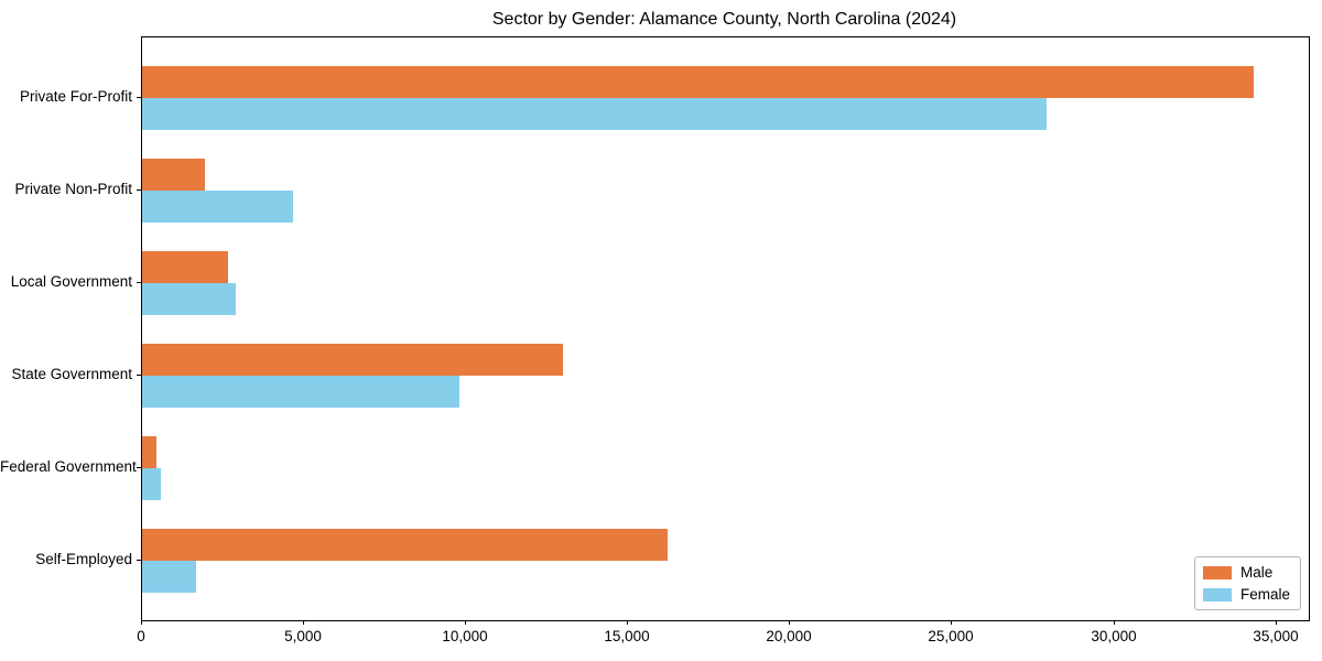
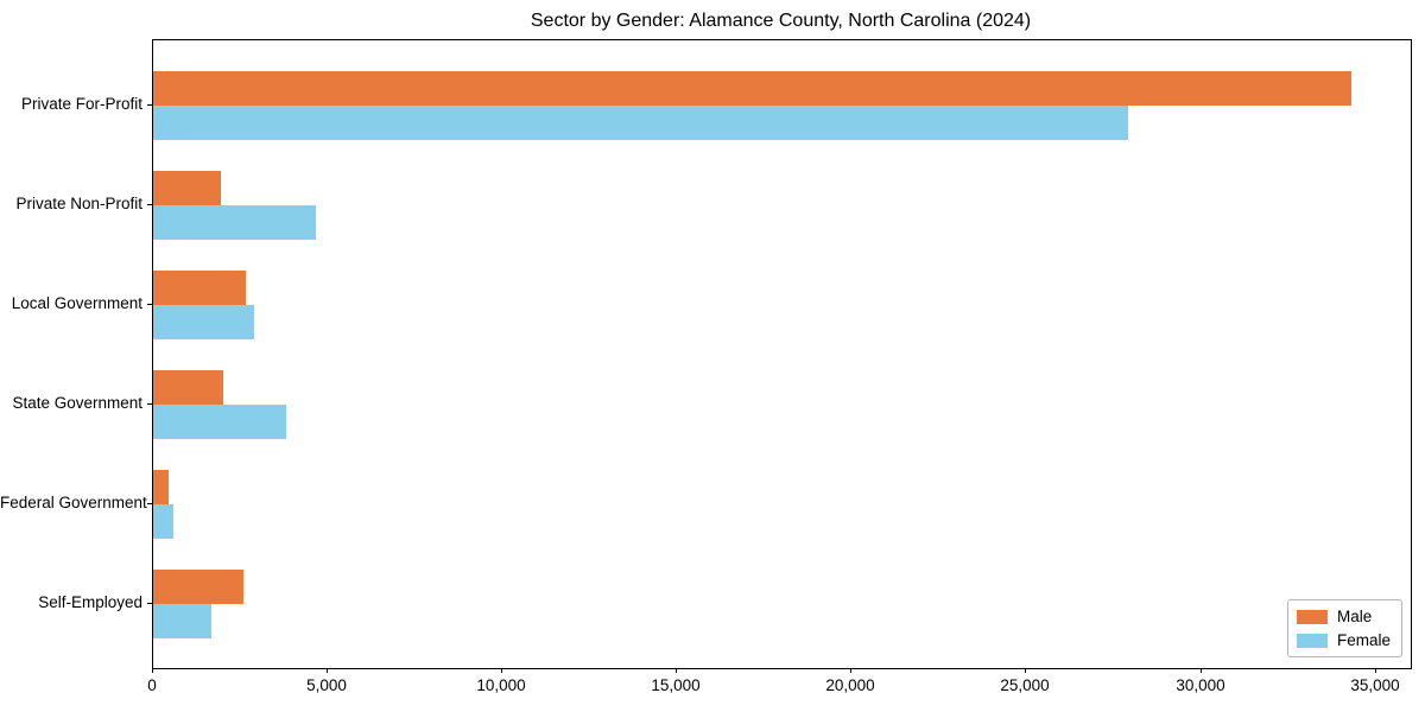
Male/State Government: 13000 -> 2000
Female/State Government: 9800 -> 3800
Male/Self-Employed: 16200 -> 2600
